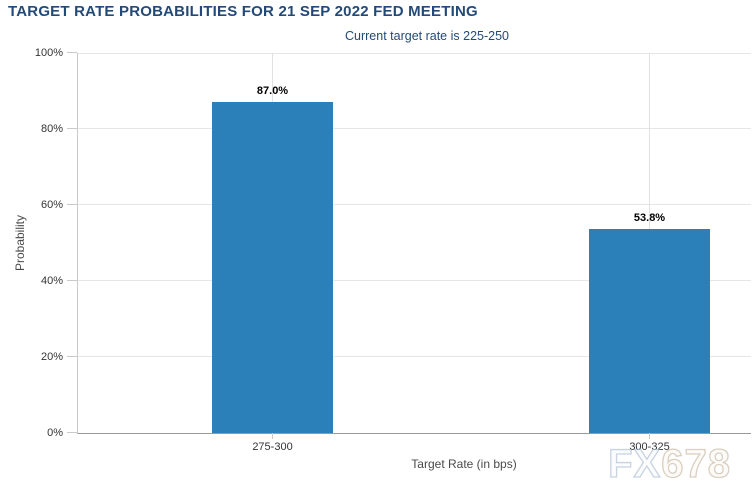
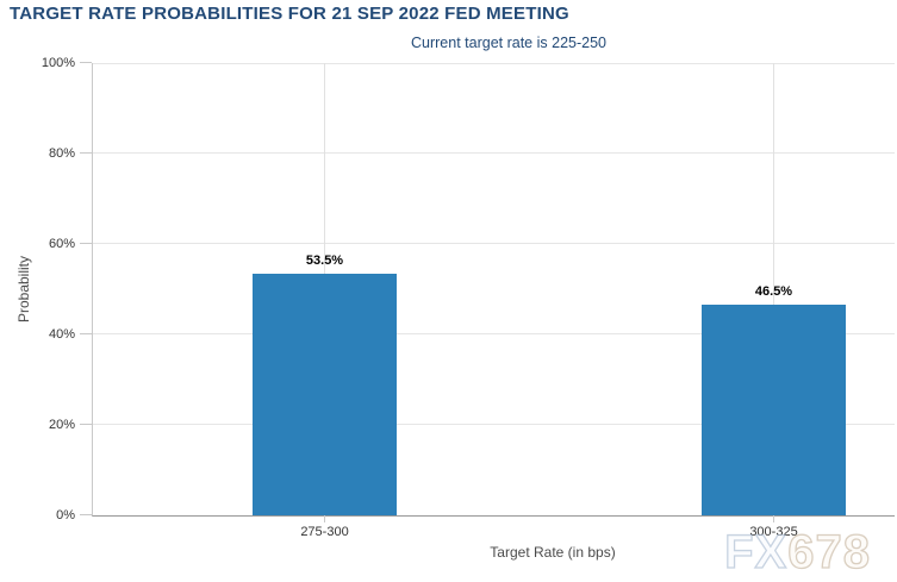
275-300: 87.0% -> 53.5%
300-325: 53.8% -> 46.5%
